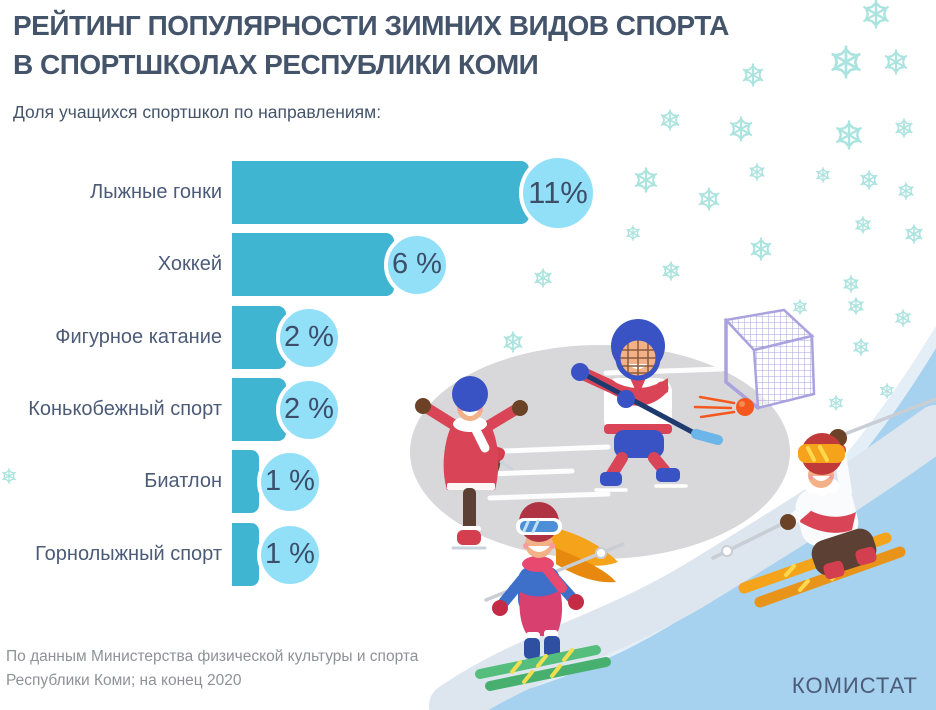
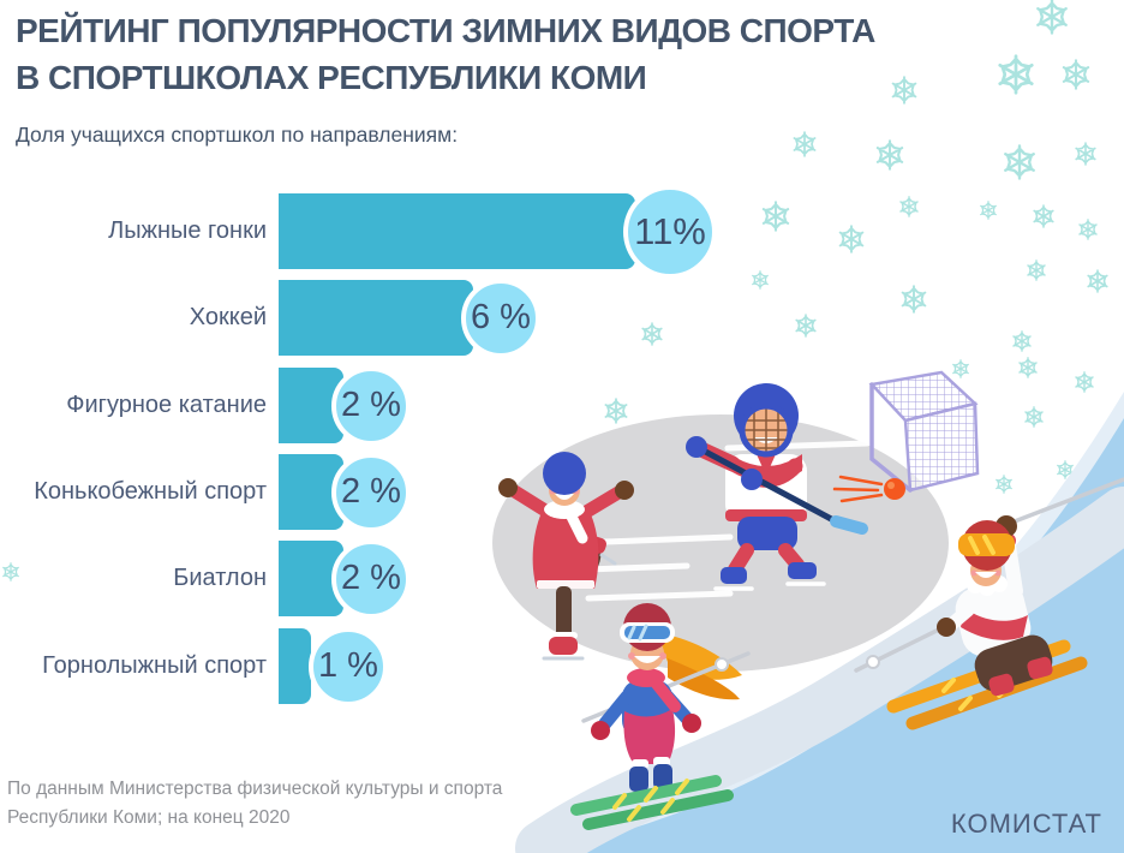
Биатлон: 1 -> 2
